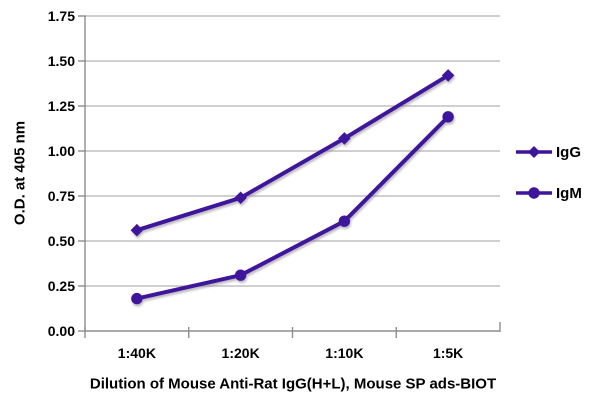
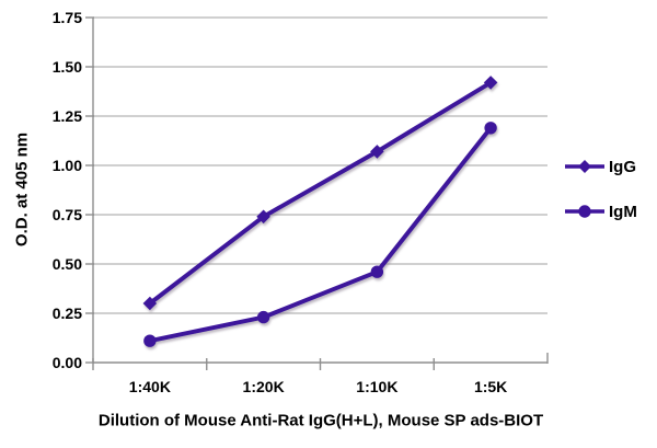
IgG/1:40K: 0.56 -> 0.30
IgM/1:40K: 0.18 -> 0.11
IgM/1:20K: 0.31 -> 0.23
IgM/1:10K: 0.61 -> 0.46
